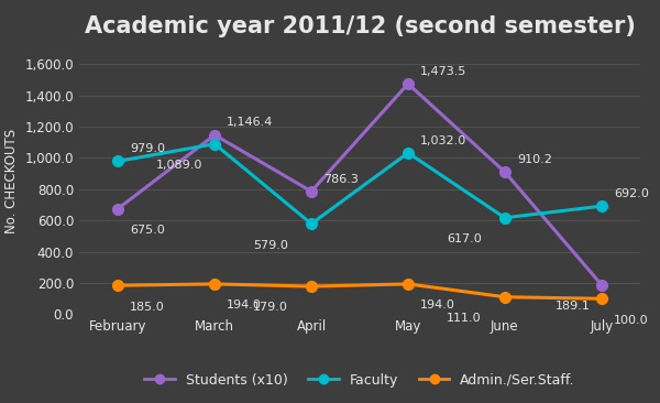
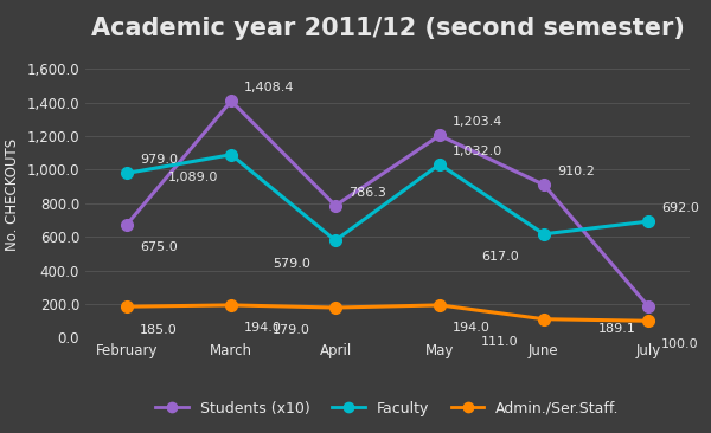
Students (x10)/March: 1,146.4 -> 1,408.4
Students (x10)/May: 1,473.5 -> 1,203.4
